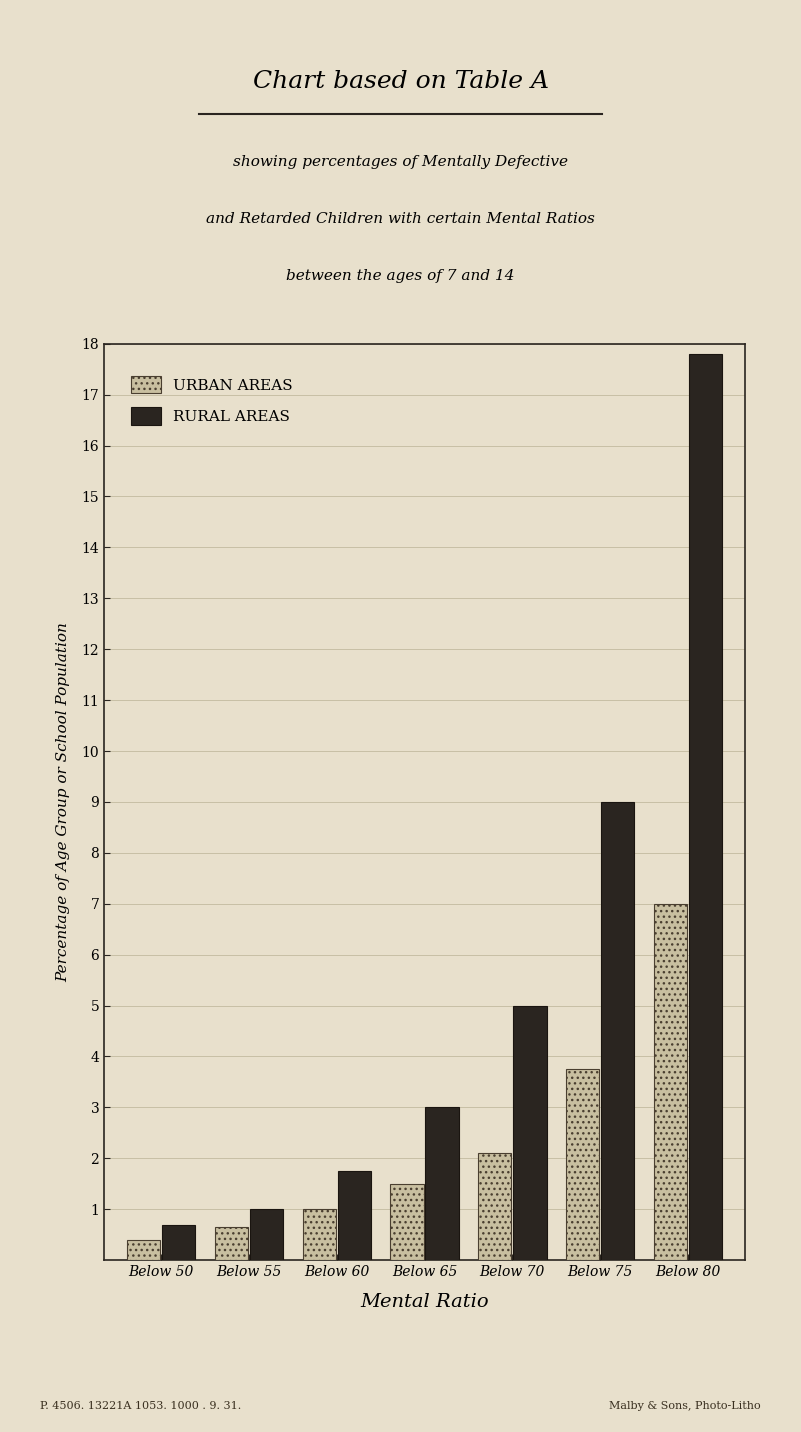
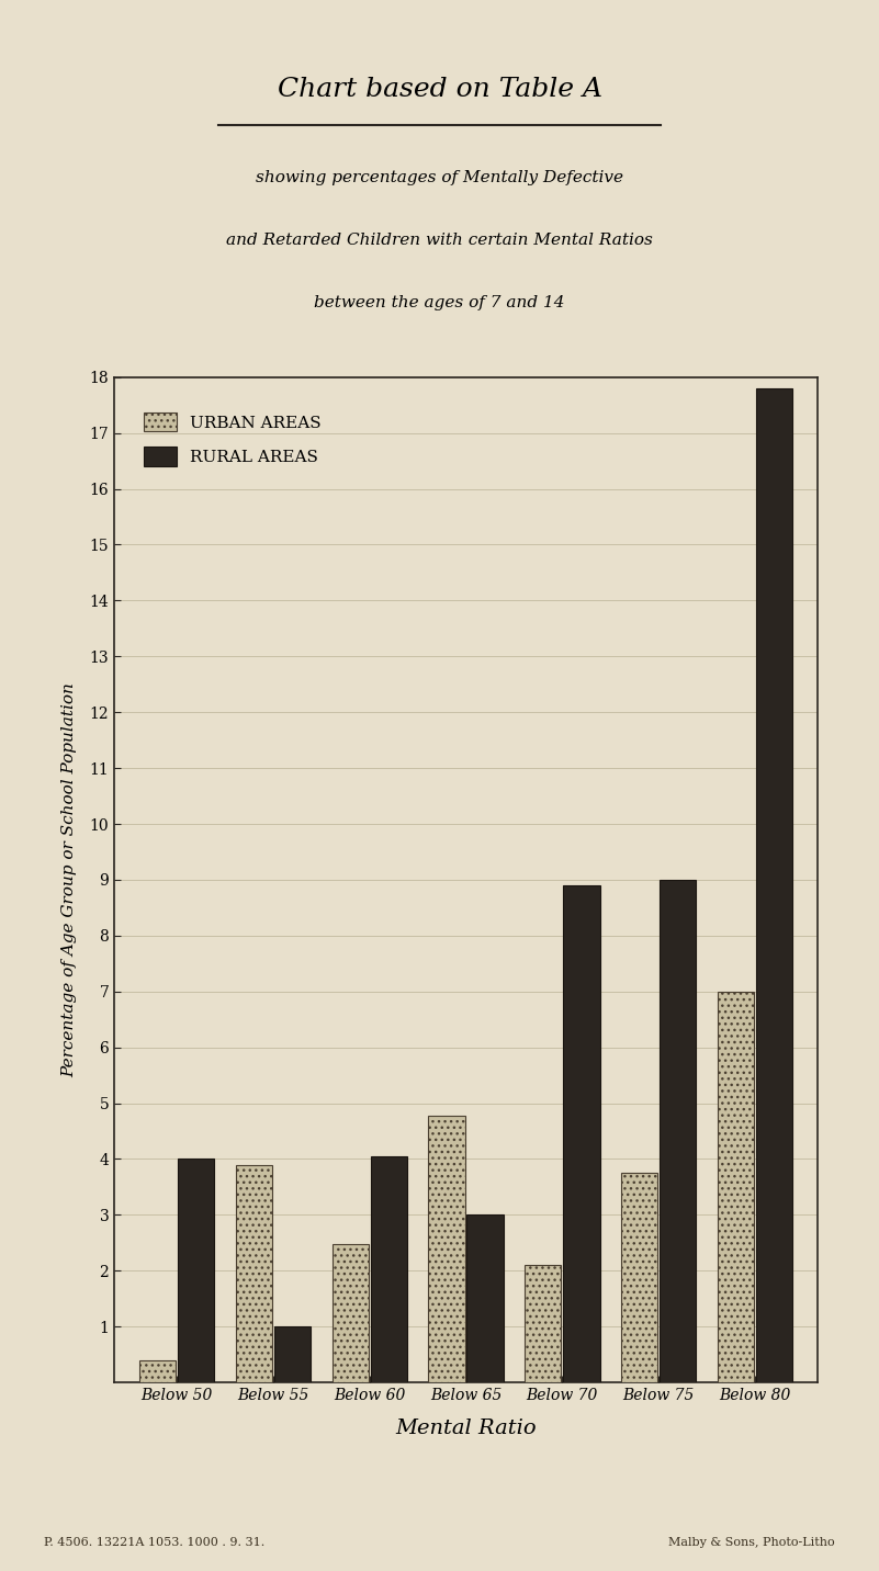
RURAL AREAS/Below 50: 0.70 -> 4.00
URBAN AREAS/Below 55: 0.65 -> 3.90
URBAN AREAS/Below 60: 1.00 -> 2.48
RURAL AREAS/Below 60: 1.75 -> 4.04
URBAN AREAS/Below 65: 1.50 -> 4.78
RURAL AREAS/Below 70: 5.00 -> 8.90
